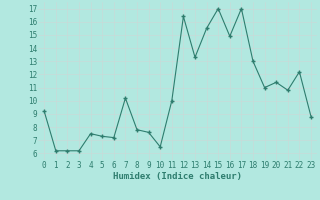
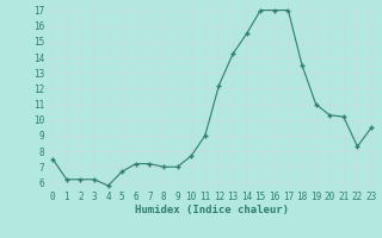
0: 9.2 -> 7.5
4: 7.5 -> 5.8
5: 7.3 -> 6.7
7: 10.2 -> 7.2
8: 7.8 -> 7.0
9: 7.6 -> 7.0
10: 6.5 -> 7.7
11: 10.0 -> 9.0
12: 16.4 -> 12.2
13: 13.3 -> 14.2
16: 14.9 -> 17.0
18: 13.0 -> 13.5
20: 11.4 -> 10.3
21: 10.8 -> 10.2
22: 12.2 -> 8.3
23: 8.8 -> 9.5
